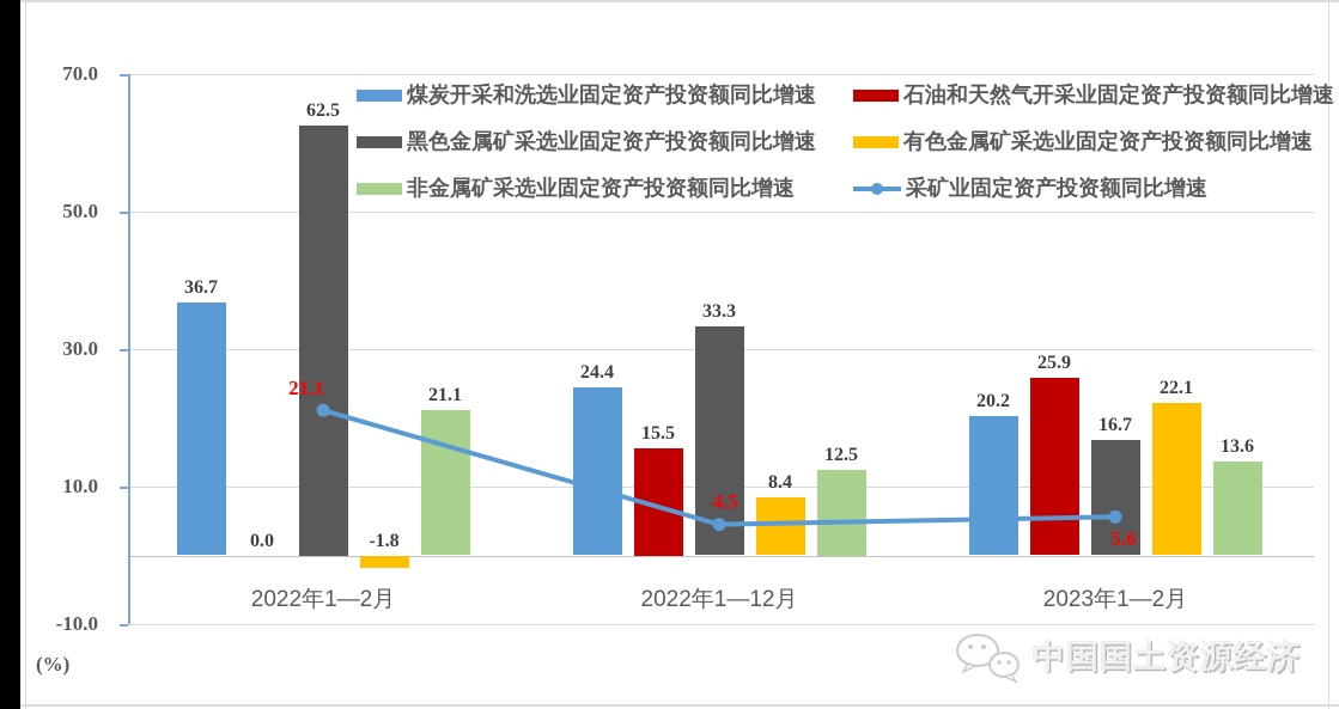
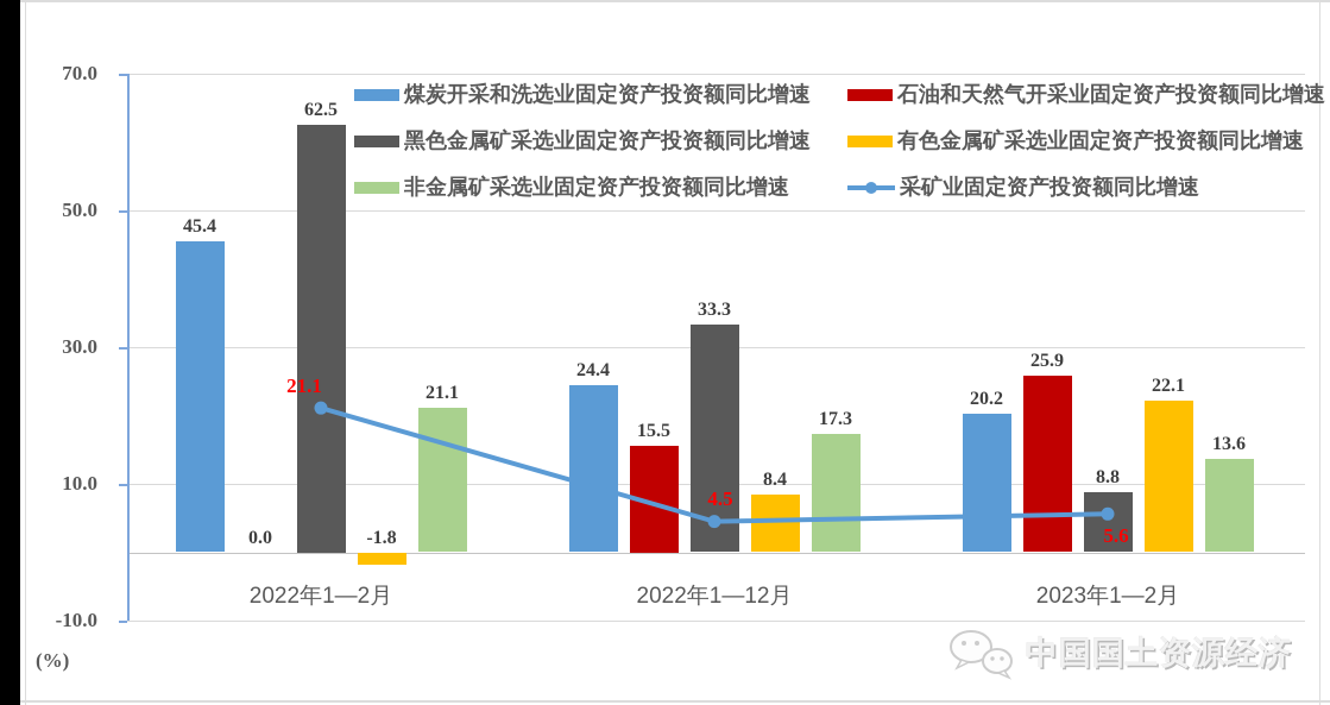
煤炭开采和洗选业固定资产投资额同比增速/2022年1—2月: 36.7 -> 45.4
非金属矿采选业固定资产投资额同比增速/2022年1—12月: 12.5 -> 17.3
黑色金属矿采选业固定资产投资额同比增速/2023年1—2月: 16.7 -> 8.8
